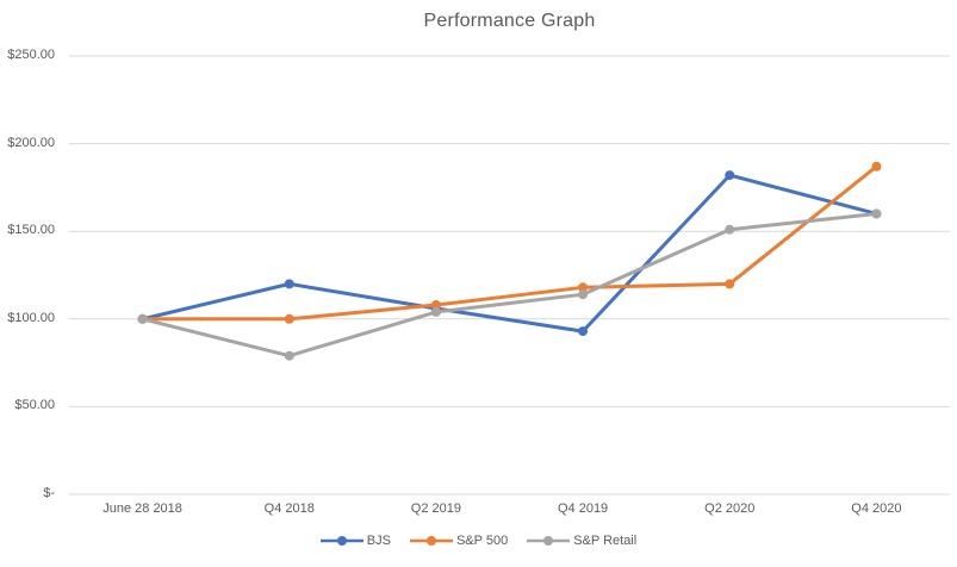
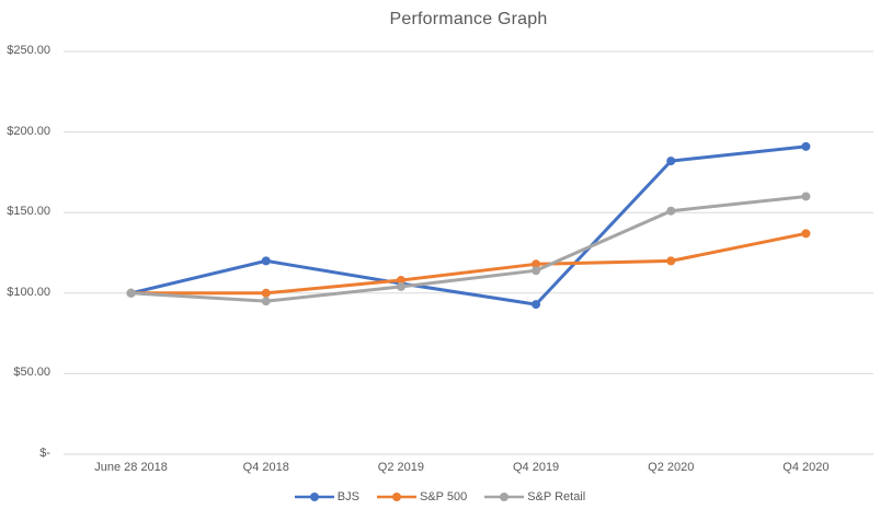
S&P Retail/Q4 2018: $79 -> $95
BJS/Q4 2020: $160 -> $191
S&P 500/Q4 2020: $187 -> $137
